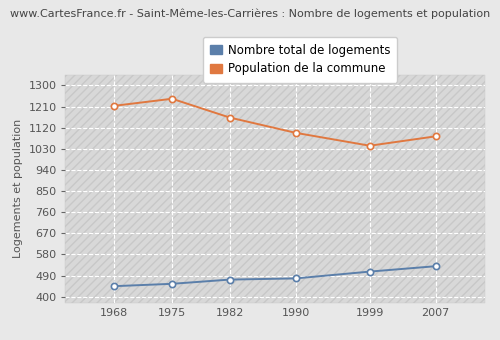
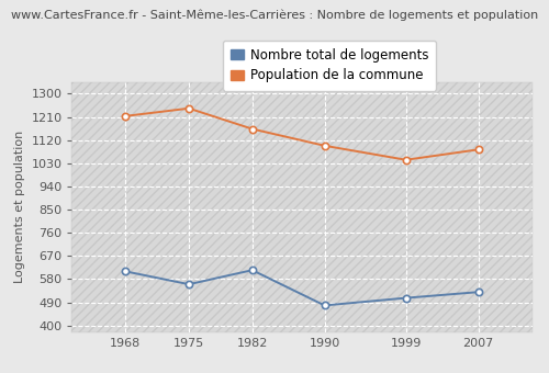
Nombre total de logements/1968: 445 -> 610
Nombre total de logements/1975: 455 -> 560
Nombre total de logements/1982: 473 -> 615
